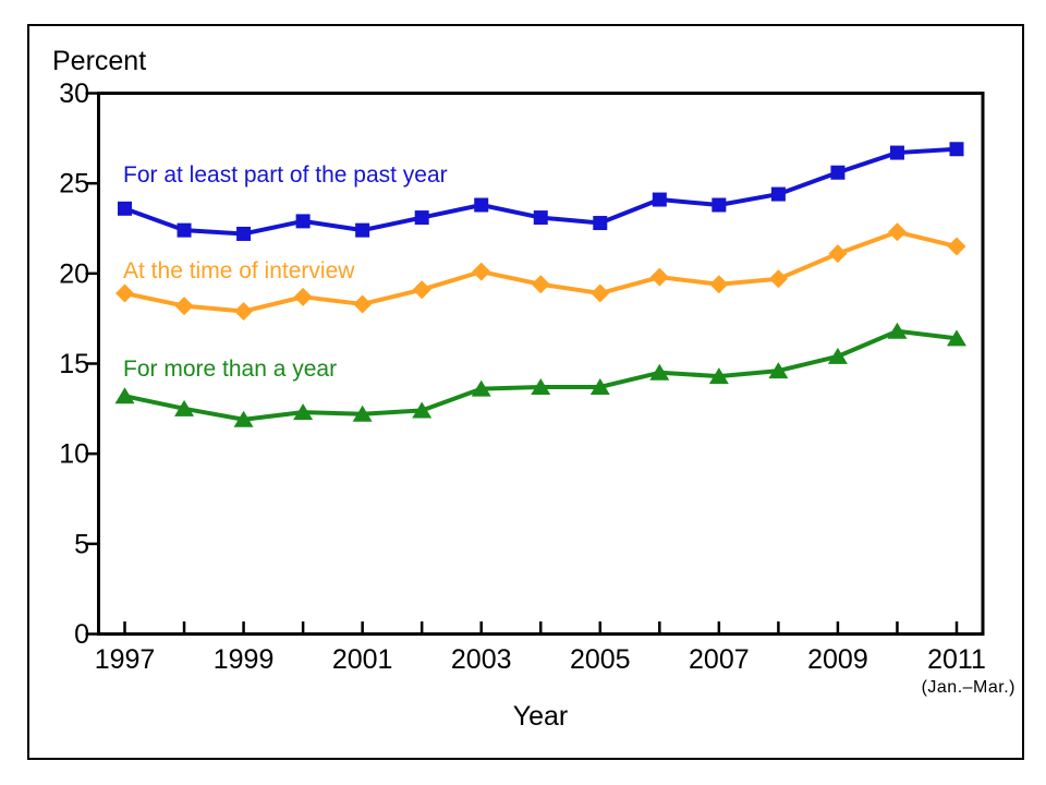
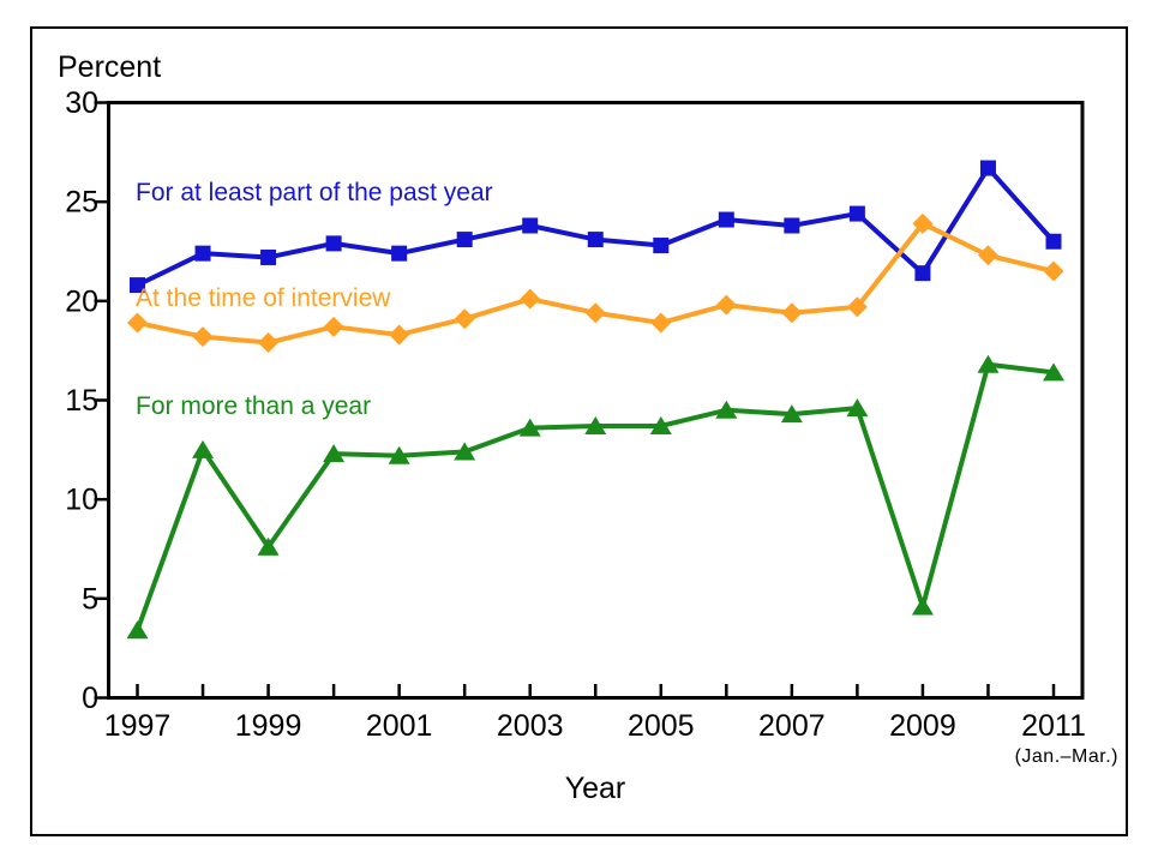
For at least part of the past year/1997: 23.6 -> 20.8
For more than a year/1997: 13.2 -> 3.4
For more than a year/1999: 11.9 -> 7.6
For at least part of the past year/2009: 25.6 -> 21.4
At the time of interview/2009: 21.1 -> 23.9
For more than a year/2009: 15.4 -> 4.6
For at least part of the past year/2011: 26.9 -> 23.0
